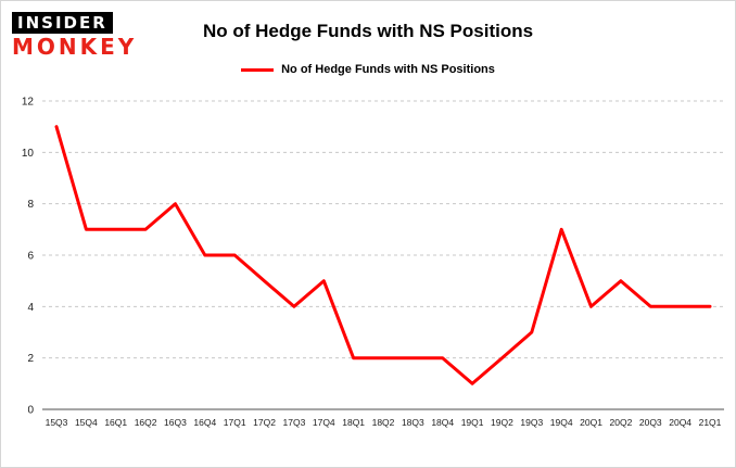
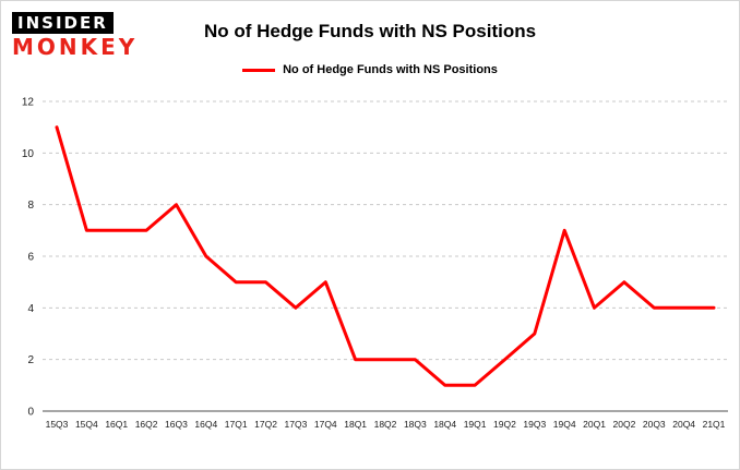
17Q1: 6 -> 5
18Q4: 2 -> 1
